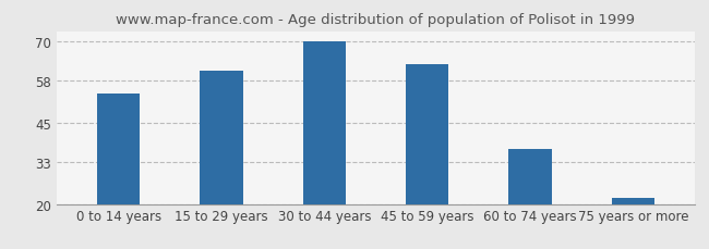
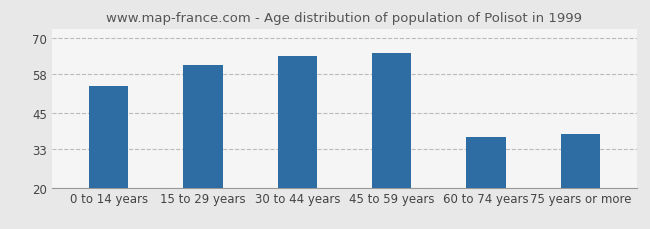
30 to 44 years: 70 -> 64
45 to 59 years: 63 -> 65
75 years or more: 22 -> 38
